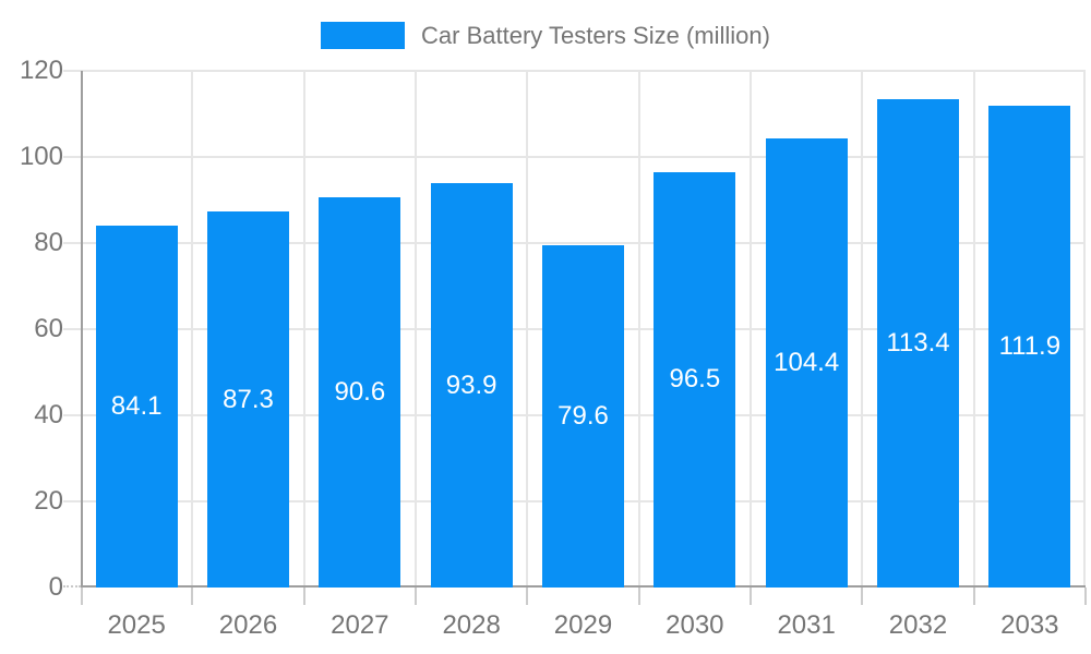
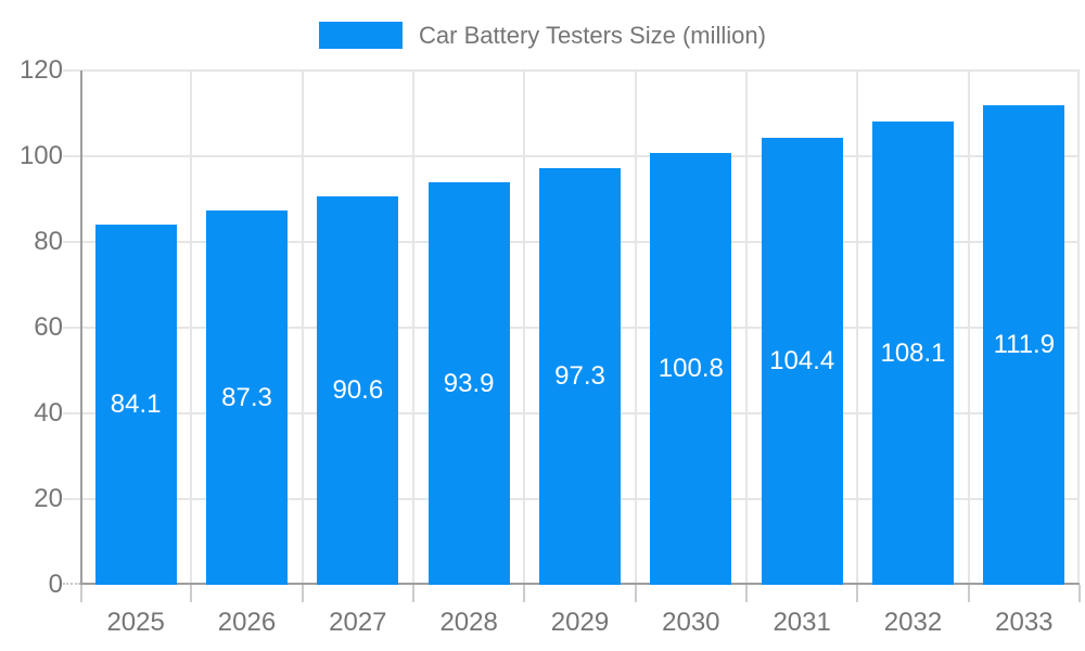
2029: 79.6 -> 97.3
2030: 96.5 -> 100.8
2032: 113.4 -> 108.1
